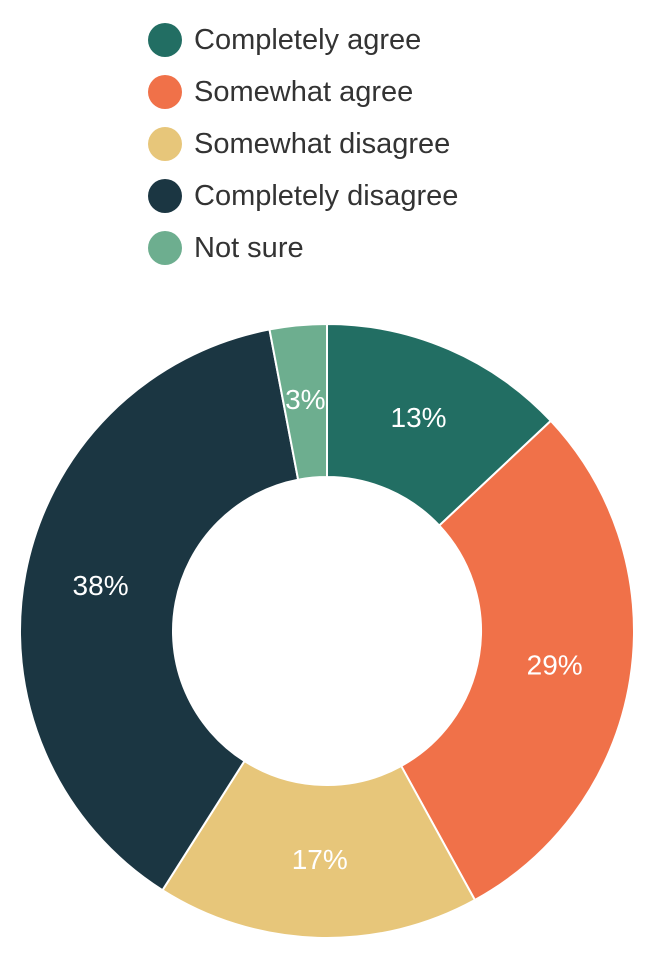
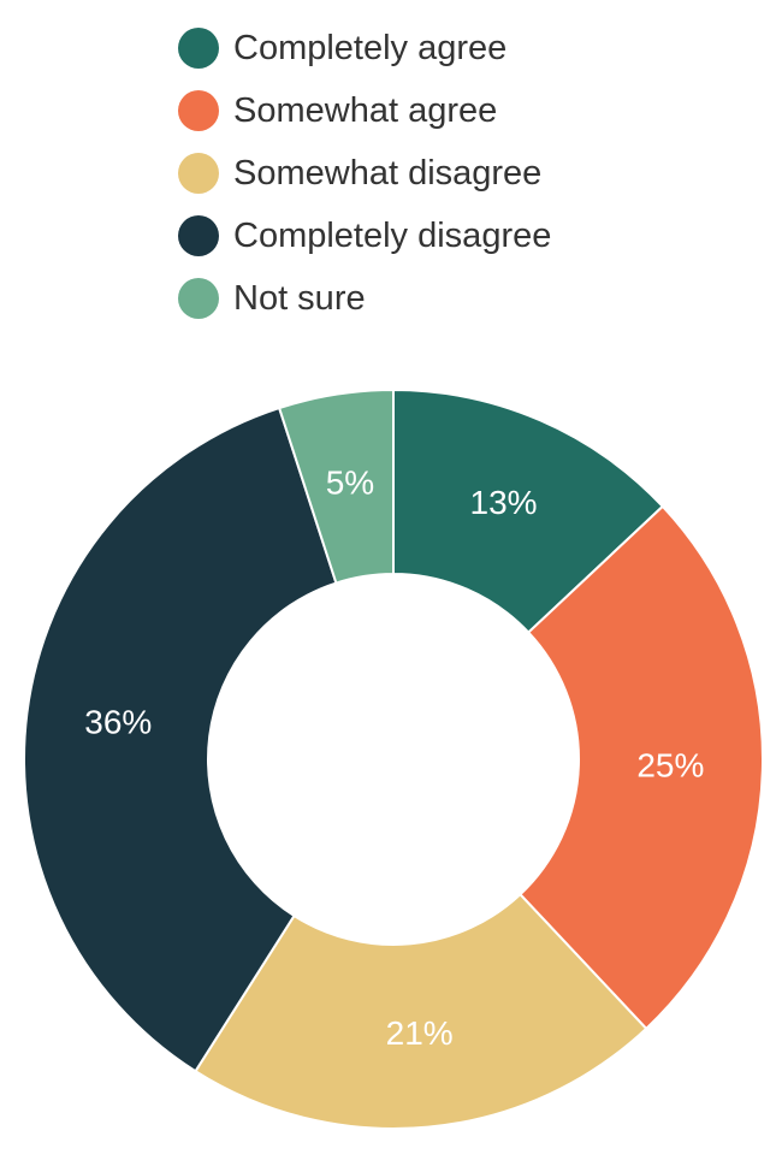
Somewhat agree: 29% -> 25%
Somewhat disagree: 17% -> 21%
Completely disagree: 38% -> 36%
Not sure: 3% -> 5%
